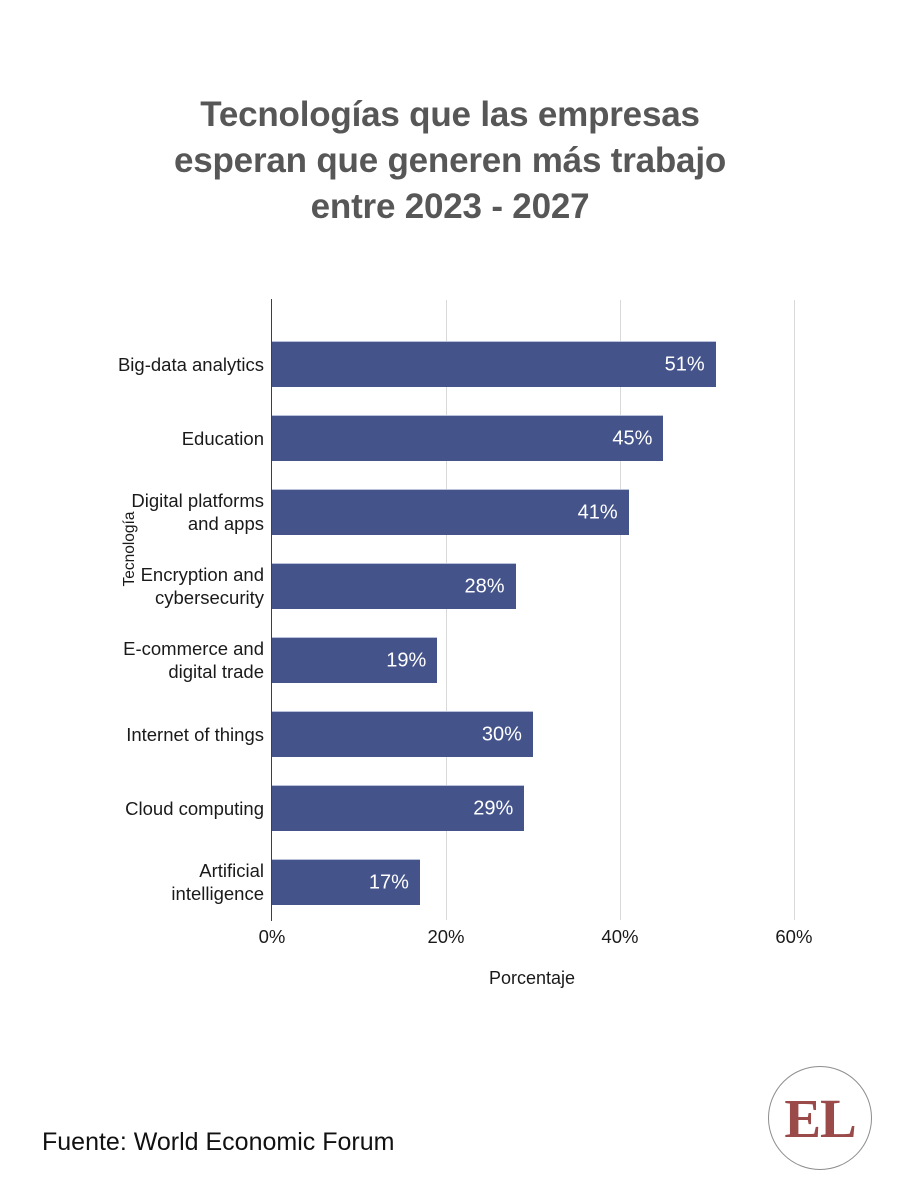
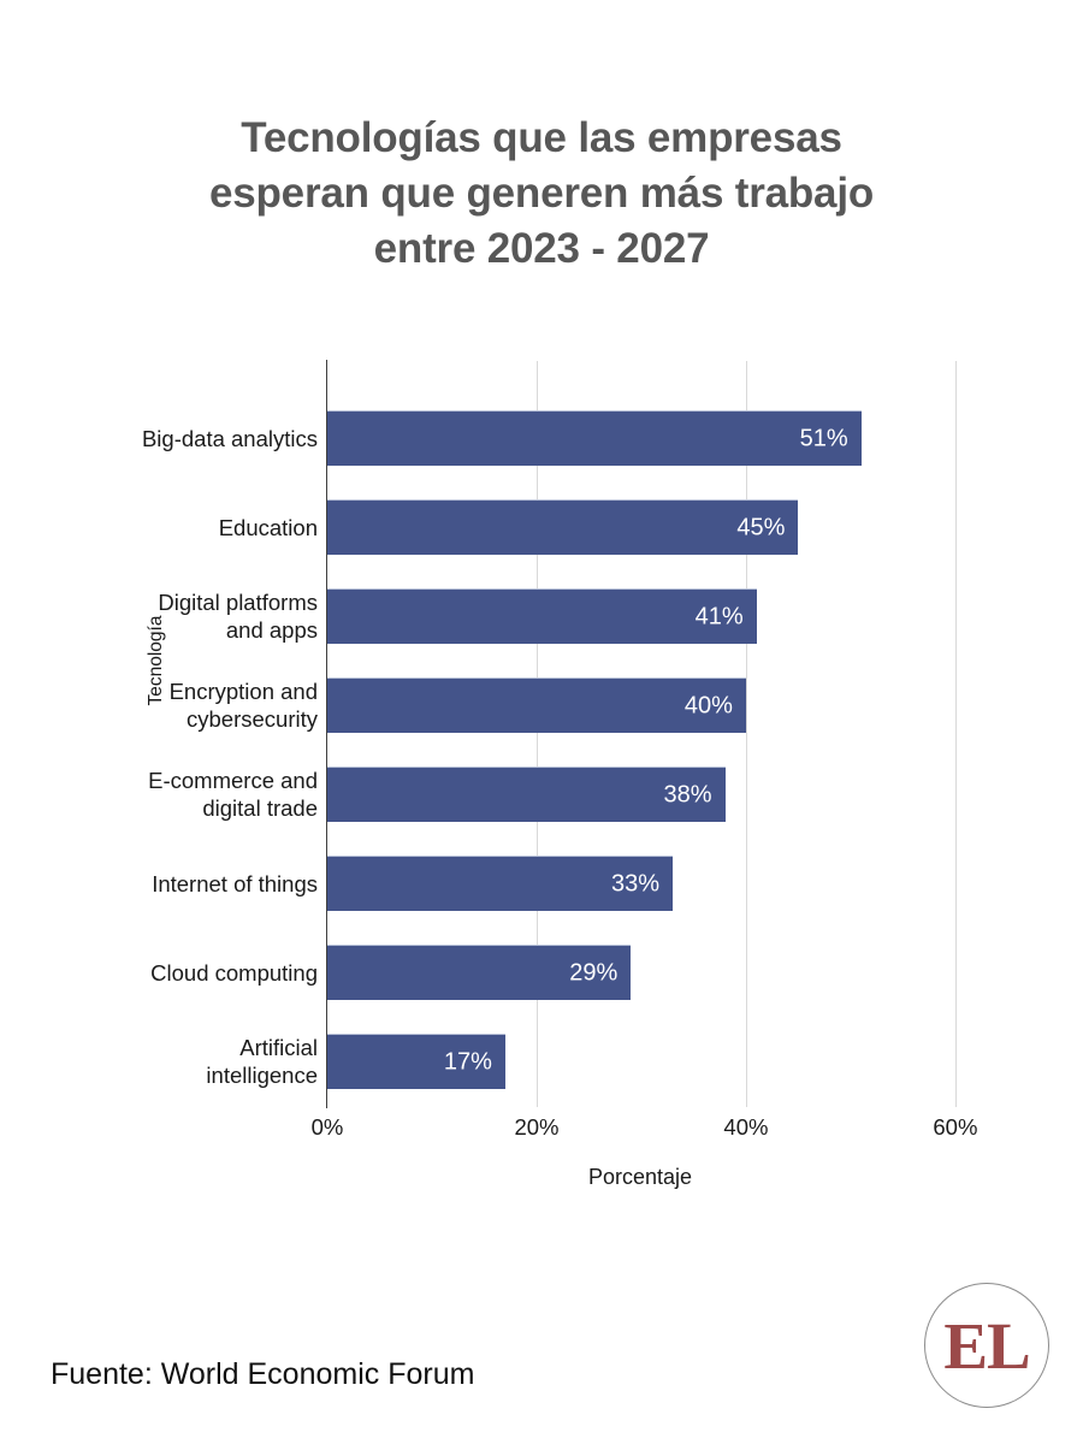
Encryption and cybersecurity: 28% -> 40%
E-commerce and digital trade: 19% -> 38%
Internet of things: 30% -> 33%
